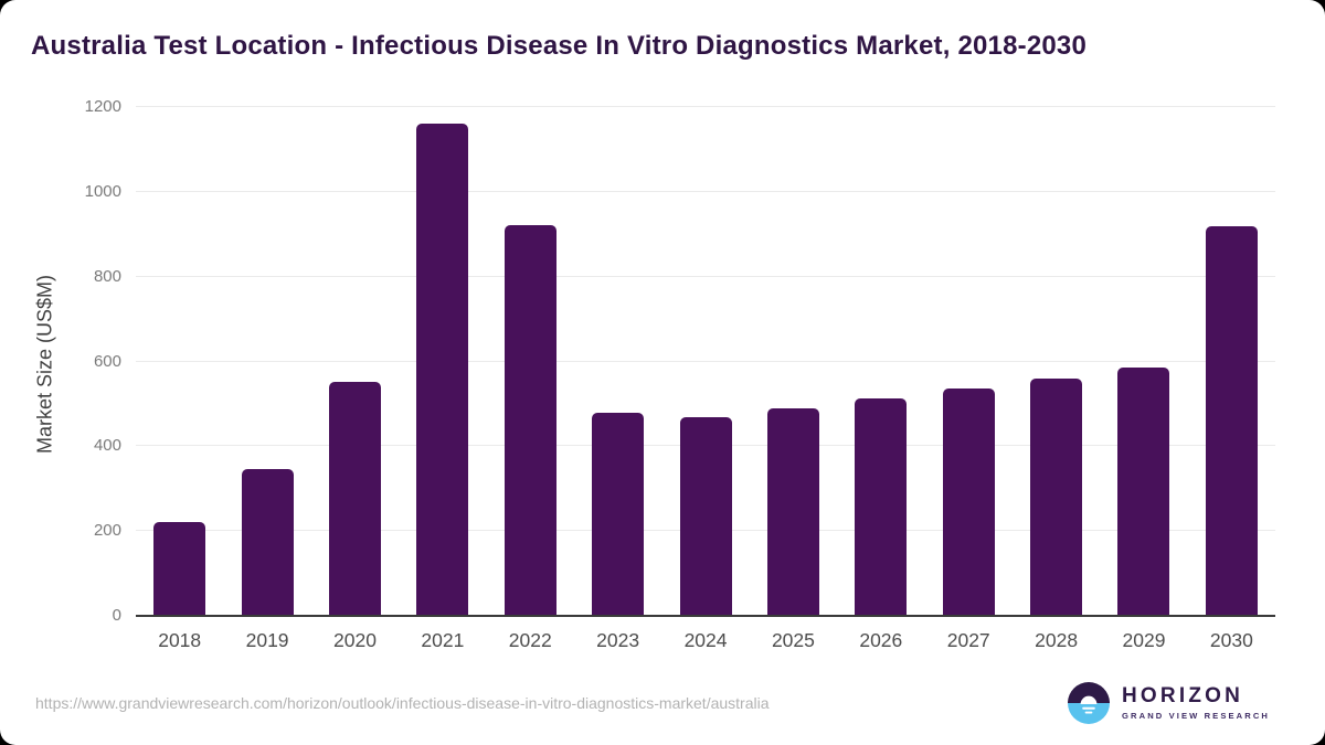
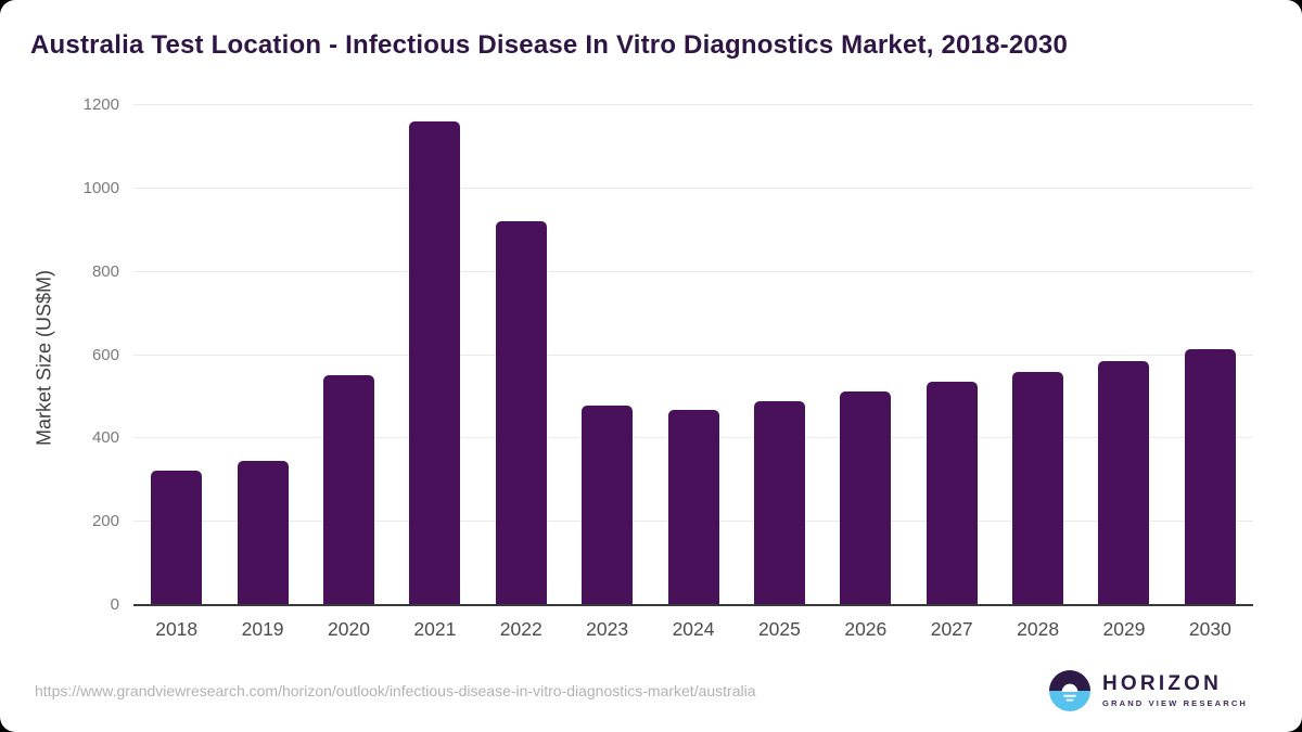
2018: 220 -> 320
2030: 920 -> 620
